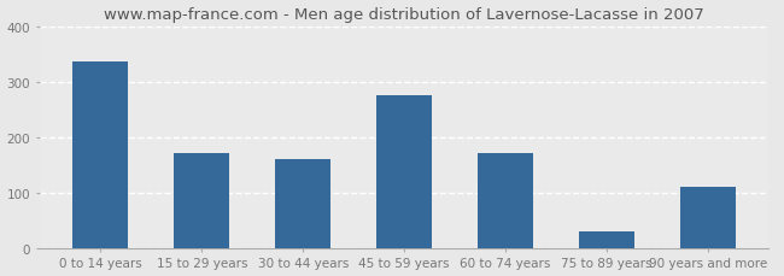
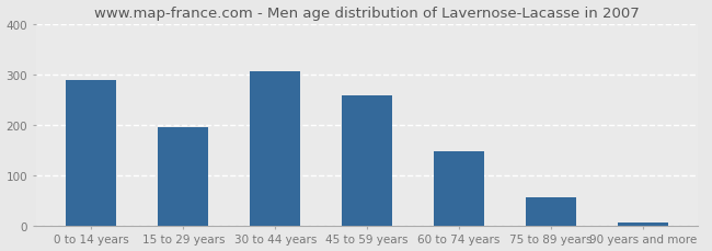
0 to 14 years: 335 -> 288
15 to 29 years: 170 -> 194
30 to 44 years: 160 -> 305
45 to 59 years: 275 -> 258
60 to 74 years: 170 -> 147
75 to 89 years: 30 -> 56
90 years and more: 110 -> 7
